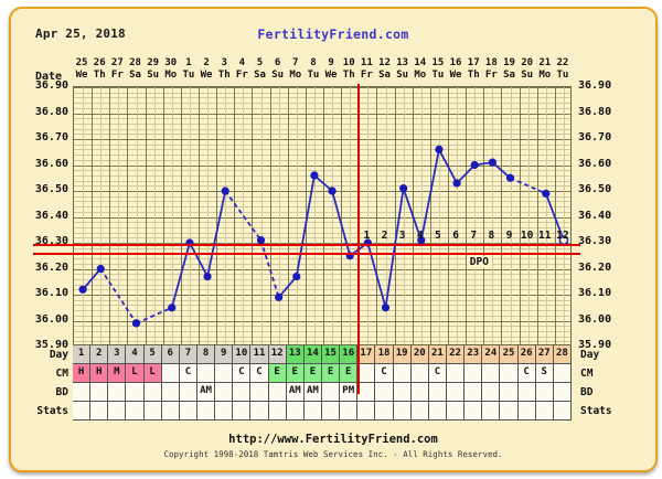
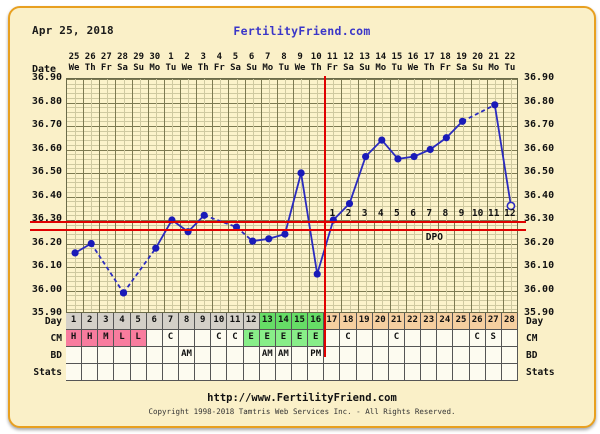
1: 36.12 -> 36.16
6: 36.05 -> 36.18
8: 36.17 -> 36.25
9: 36.50 -> 36.32
11: 36.31 -> 36.27
12: 36.09 -> 36.21
13: 36.17 -> 36.22
14: 36.56 -> 36.24
16: 36.25 -> 36.07
18: 36.05 -> 36.37
19: 36.51 -> 36.57
20: 36.31 -> 36.64
21: 36.66 -> 36.56
22: 36.53 -> 36.57
24: 36.61 -> 36.65
25: 36.55 -> 36.72
27: 36.49 -> 36.79
28: 36.31 -> 36.36
